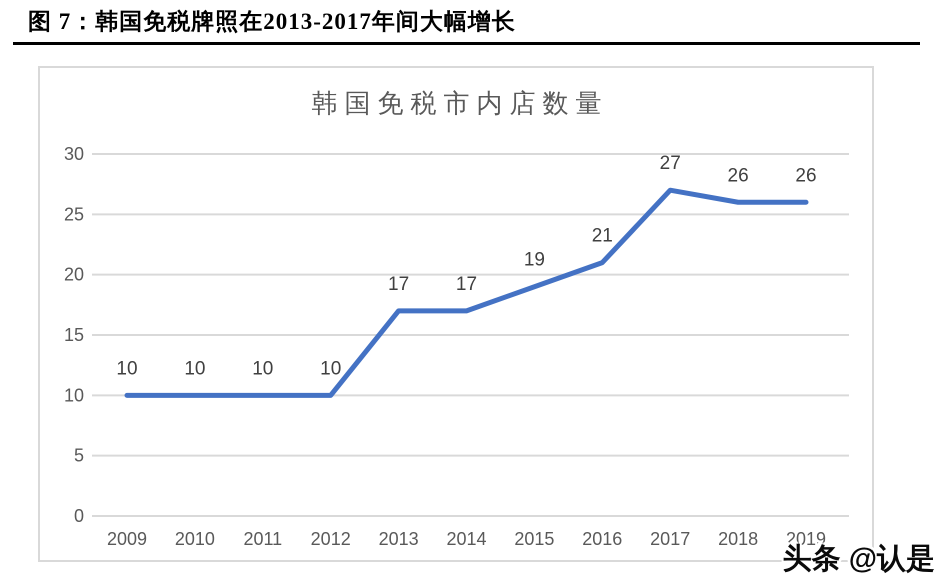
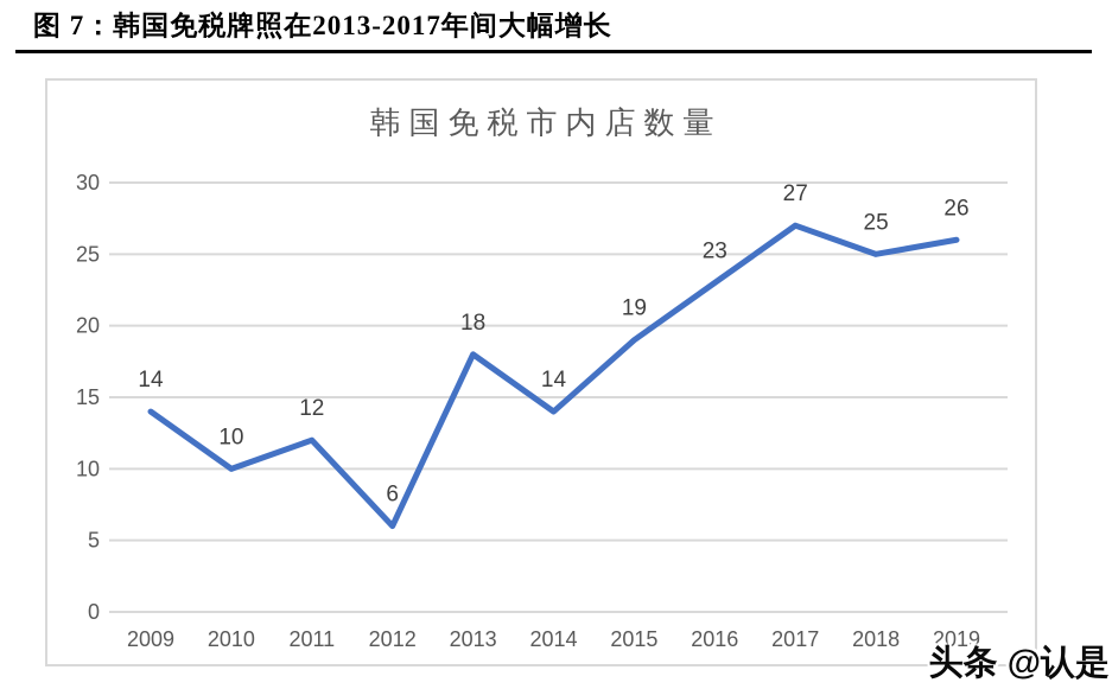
2009: 10 -> 14
2011: 10 -> 12
2012: 10 -> 6
2013: 17 -> 18
2014: 17 -> 14
2016: 21 -> 23
2018: 26 -> 25
